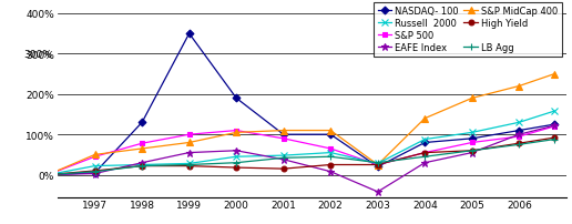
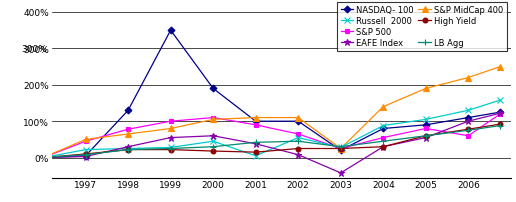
Russell 2000/2001: 48% -> 5%
High Yield/2004: 55% -> 30%
S&P 500/2006: 95% -> 60%
